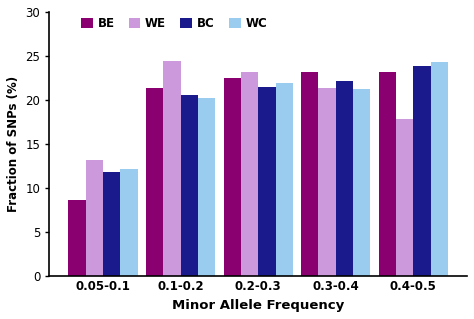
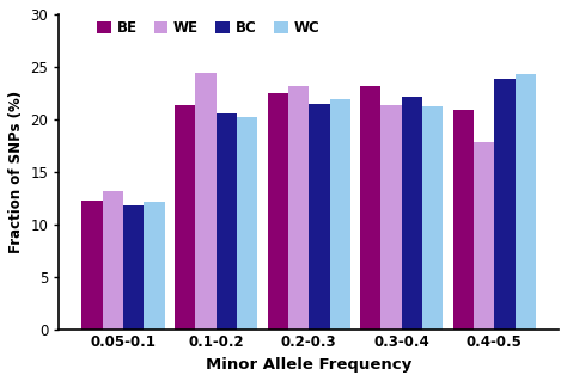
BE/0.05-0.1: 8.6 -> 12.2
BE/0.4-0.5: 23.2 -> 20.9
